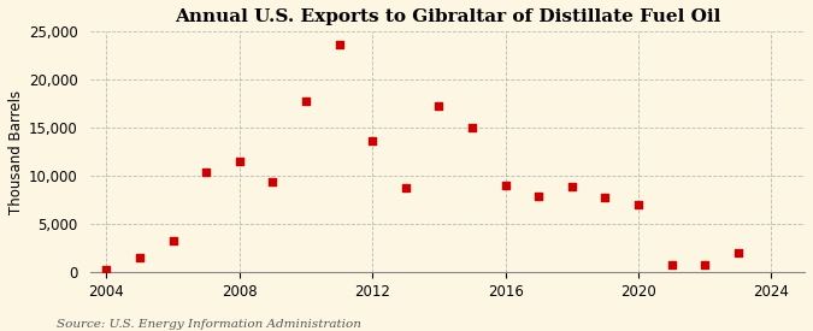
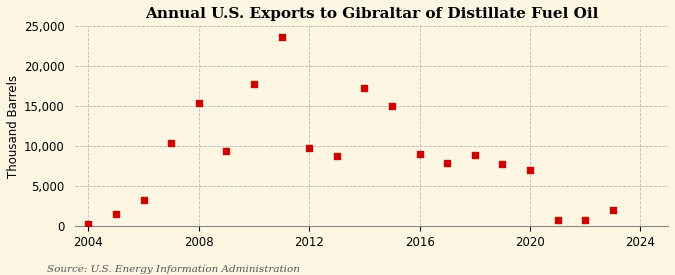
2008: 11,500 -> 15,400
2012: 13,600 -> 9,800
